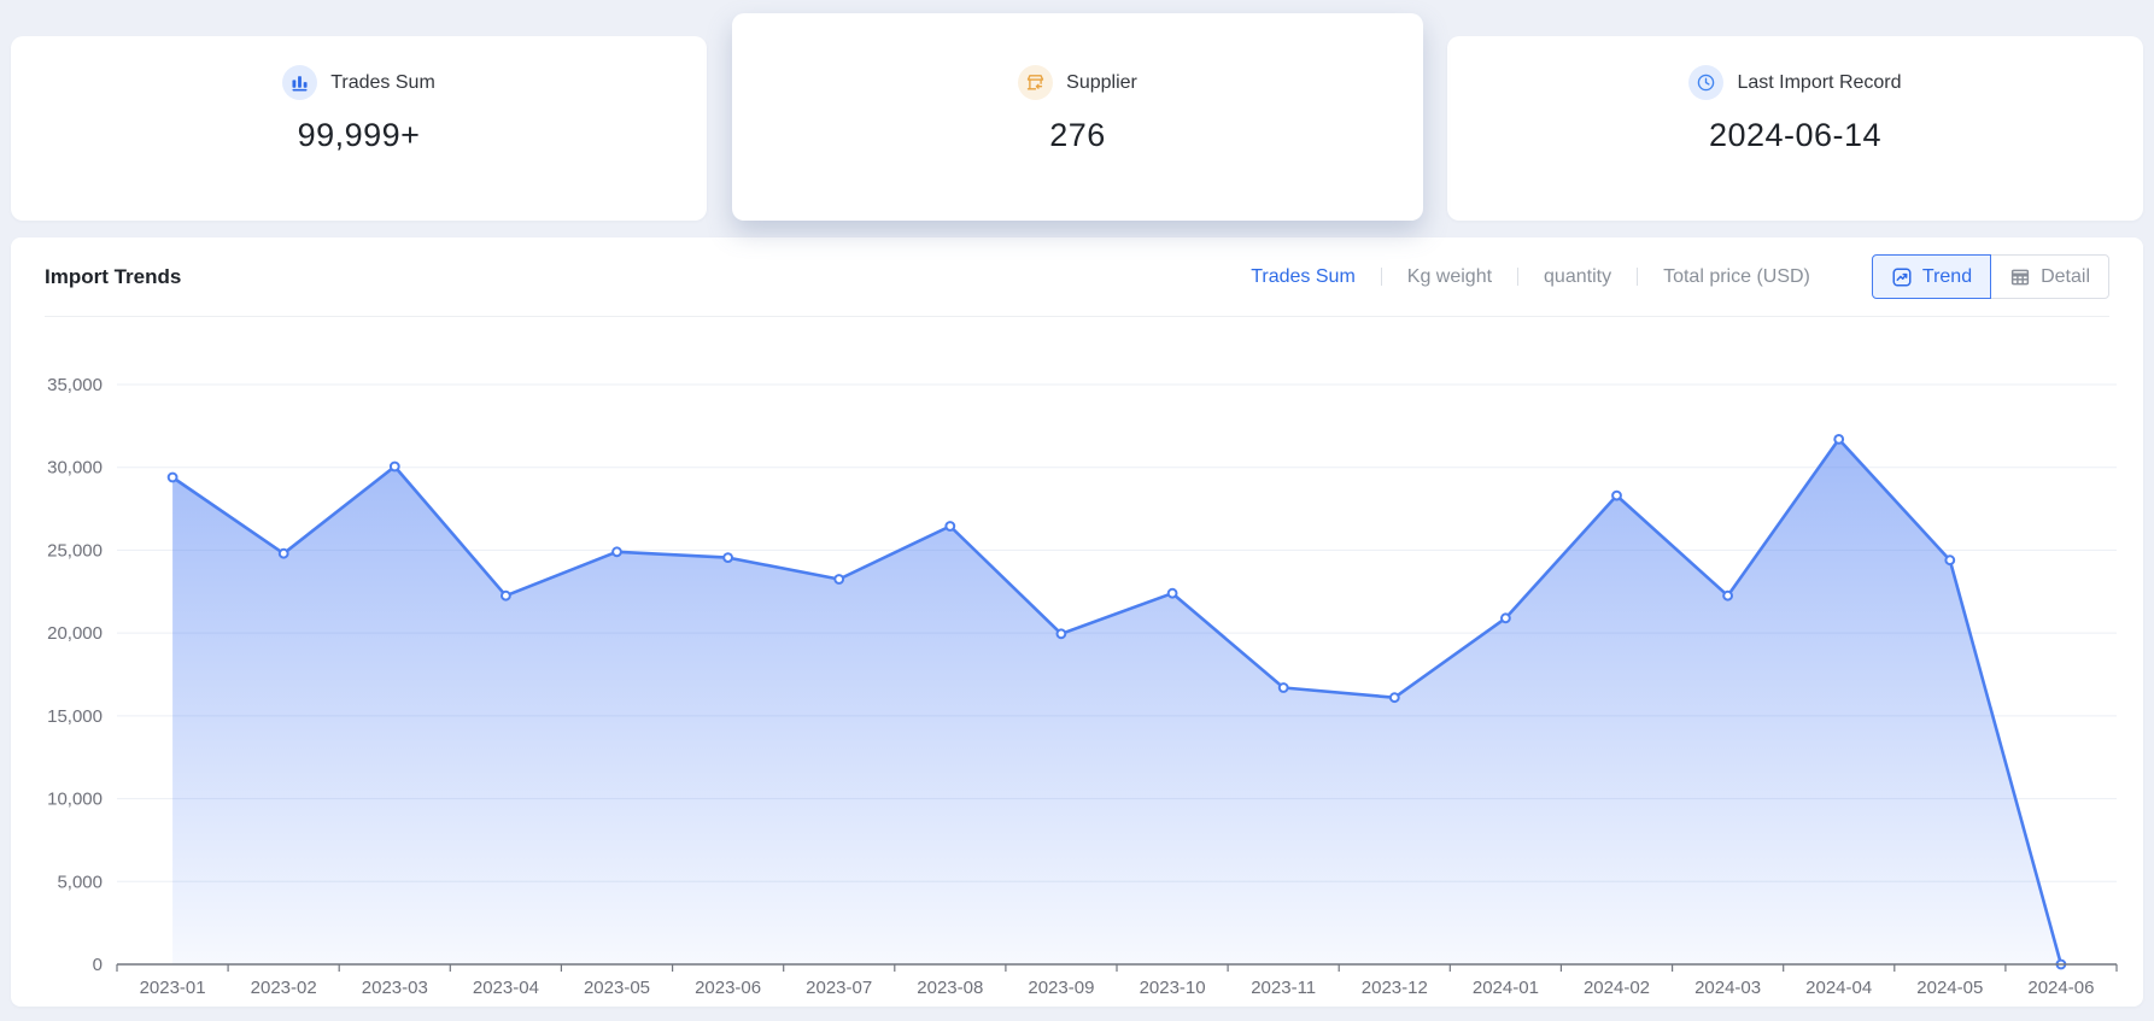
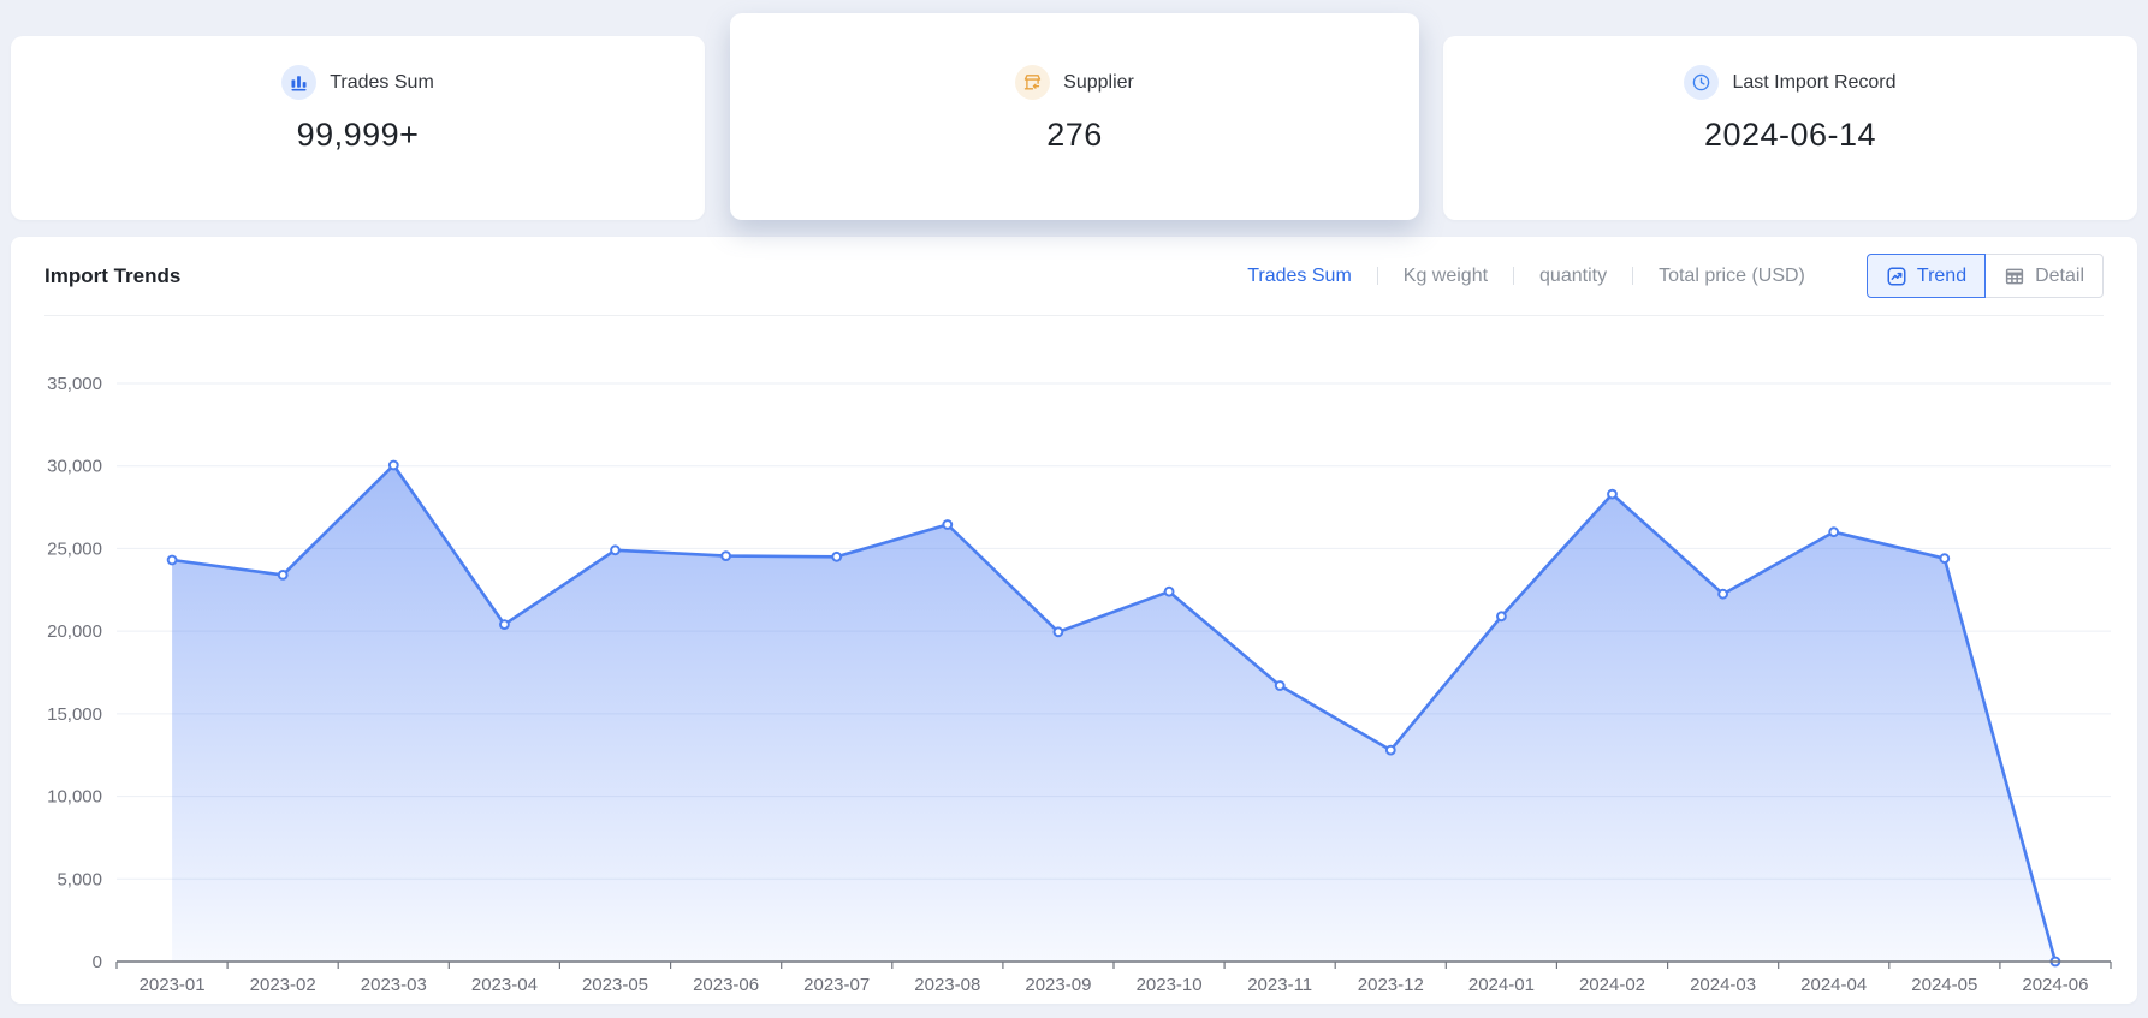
2023-01: 29400 -> 24300
2023-02: 24800 -> 23400
2023-04: 22200 -> 20400
2023-07: 23200 -> 24500
2023-12: 16100 -> 12800
2024-04: 31700 -> 26000
